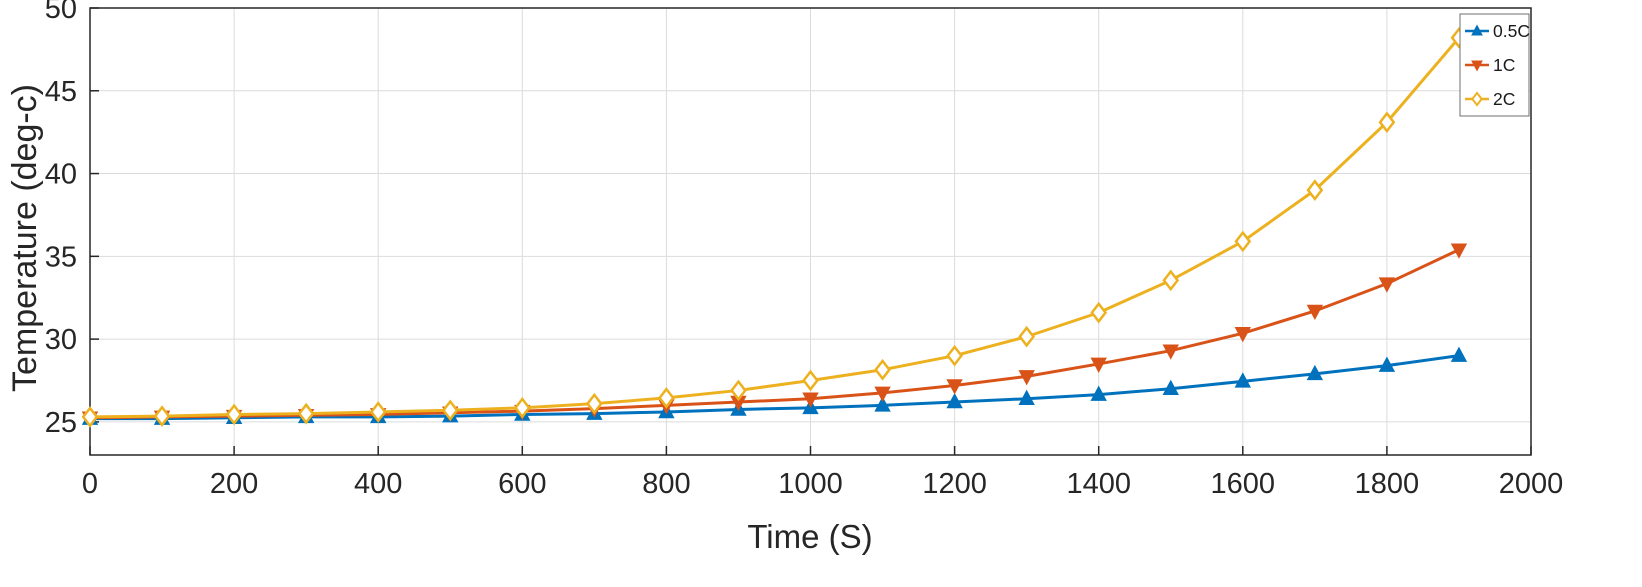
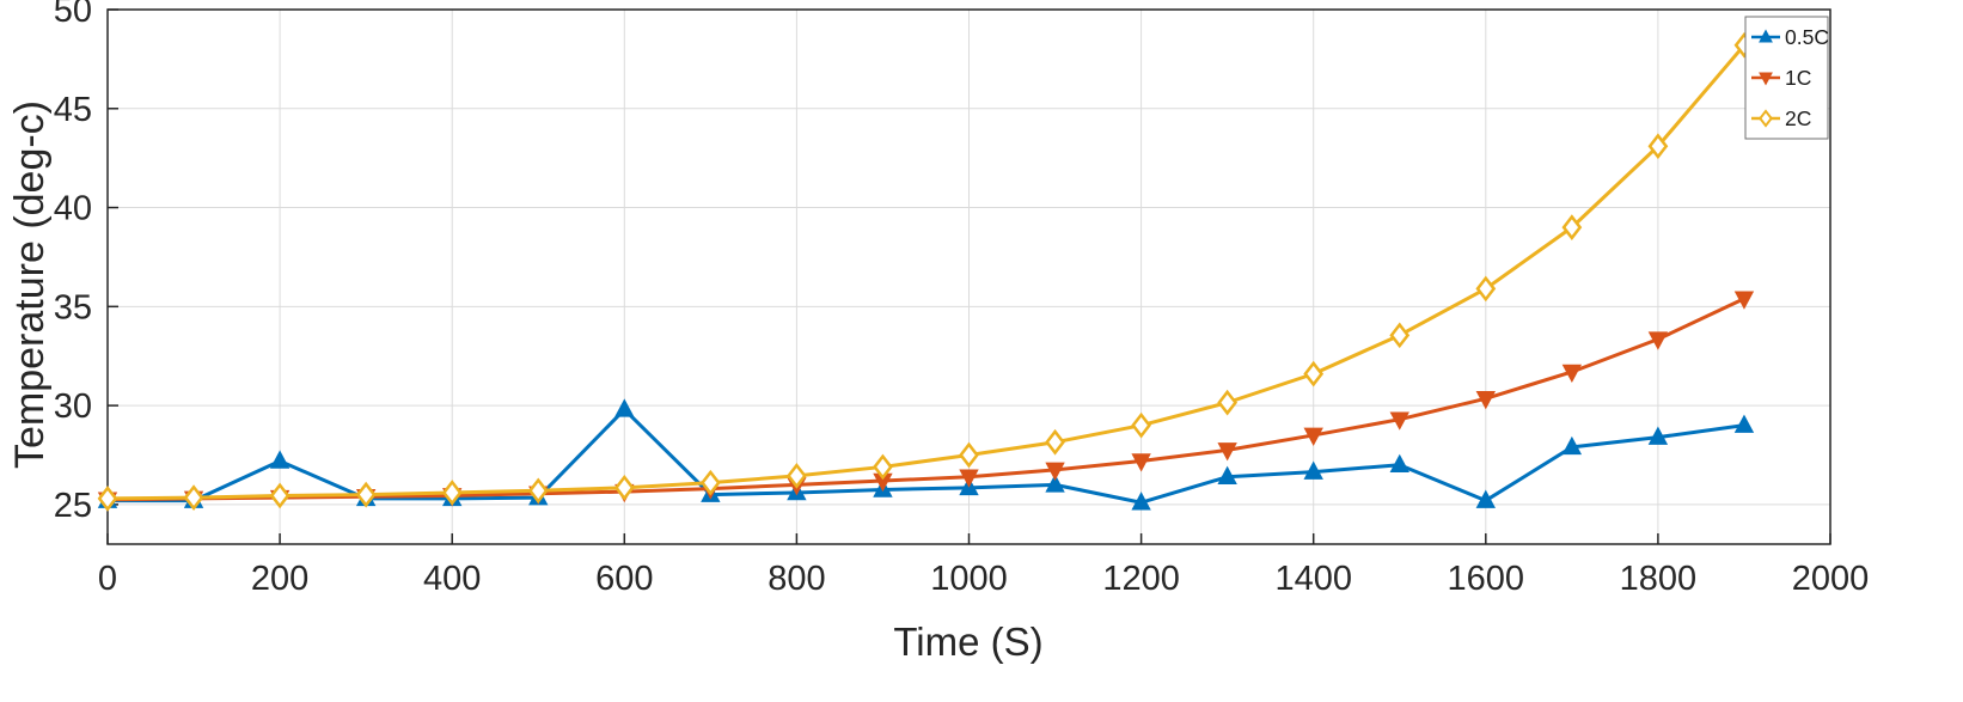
0.5C/200: 25.2 -> 27.2
0.5C/600: 25.4 -> 29.8
0.5C/1200: 26.2 -> 25.1
0.5C/1600: 27.4 -> 25.2
